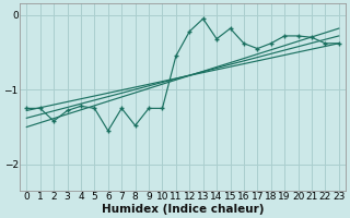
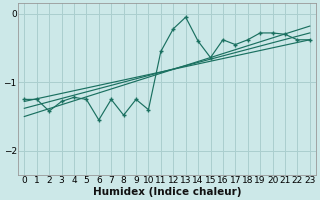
10: -1.25 -> -1.40
14: -0.32 -> -0.40
15: -0.18 -> -0.64
